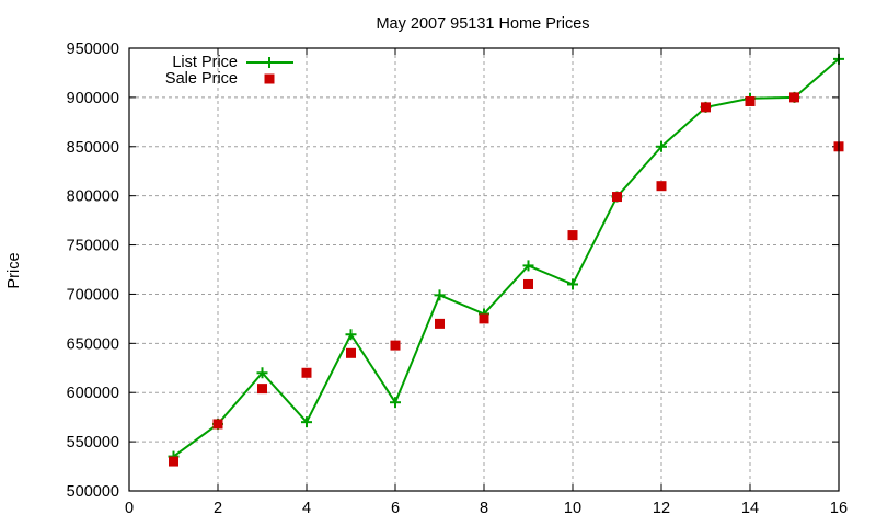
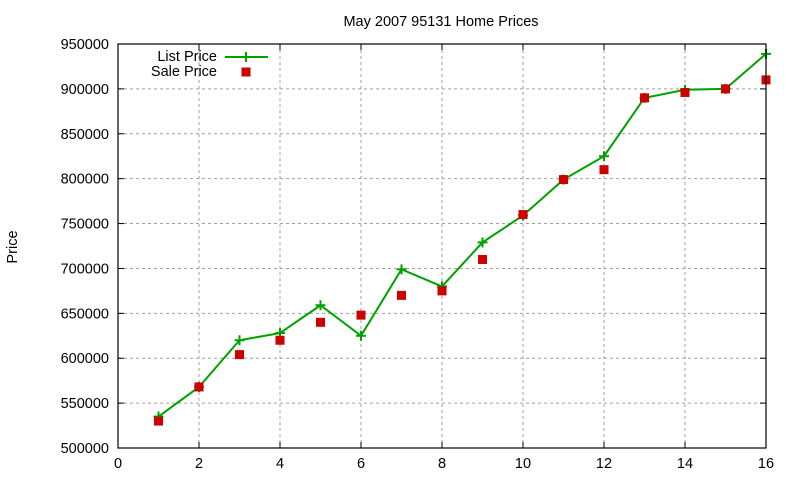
List Price/4: 570000 -> 630000
List Price/6: 590000 -> 620000
List Price/10: 710000 -> 760000
List Price/12: 850000 -> 820000
Sale Price/16: 850000 -> 910000
